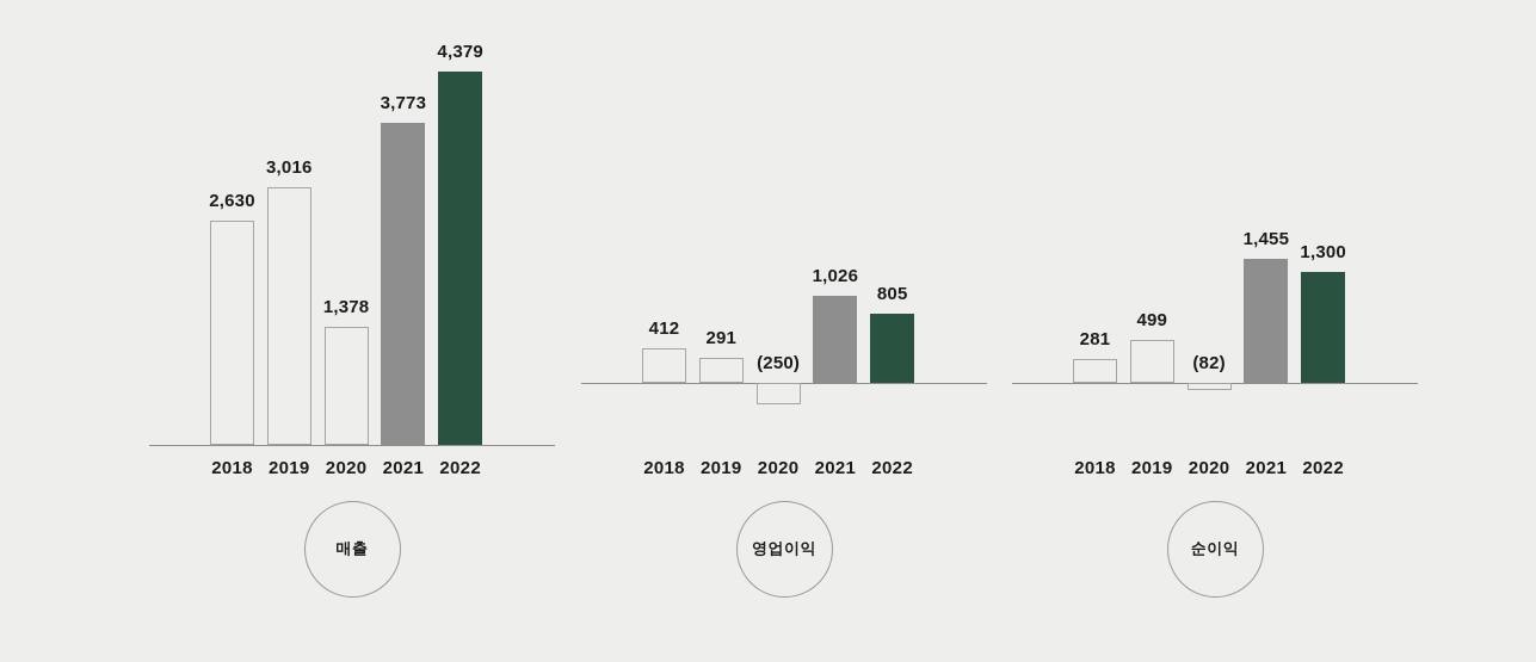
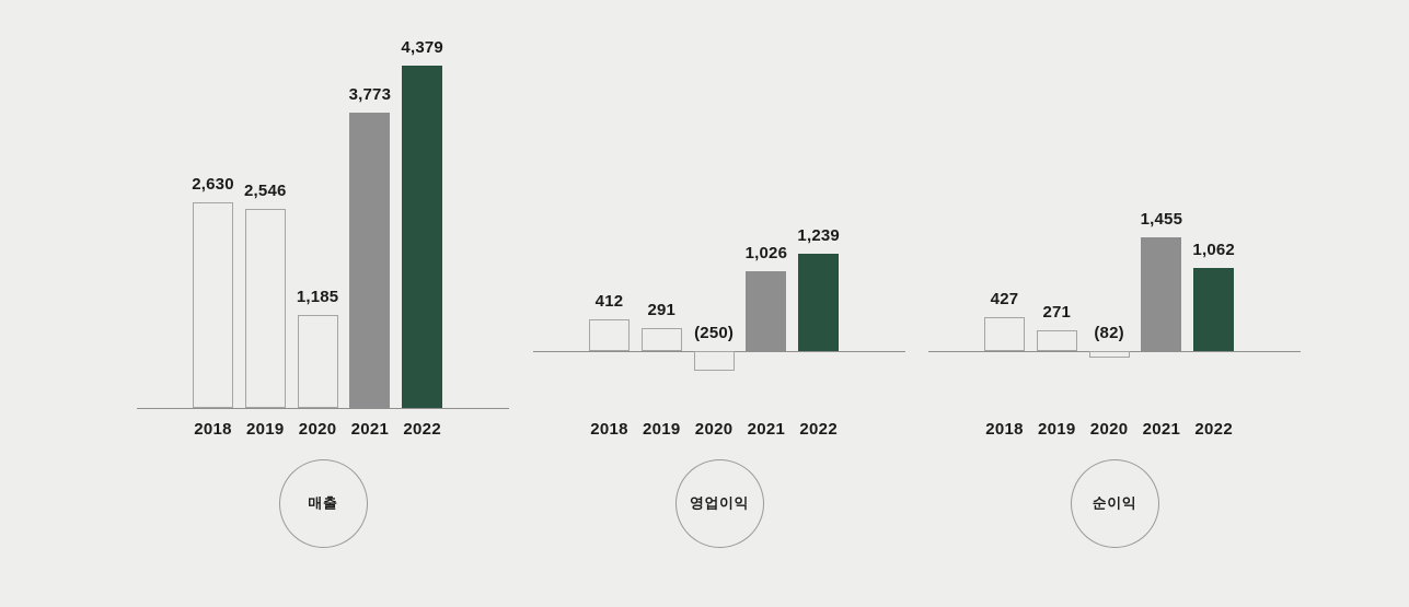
매출/2019: 3,016 -> 2,546
매출/2020: 1,378 -> 1,185
영업이익/2022: 805 -> 1,239
순이익/2018: 281 -> 427
순이익/2019: 499 -> 271
순이익/2022: 1,300 -> 1,062
